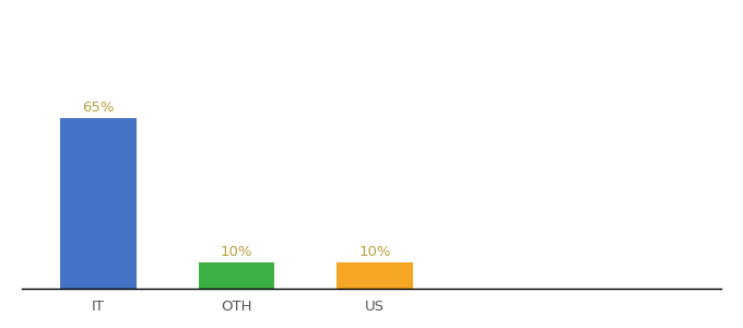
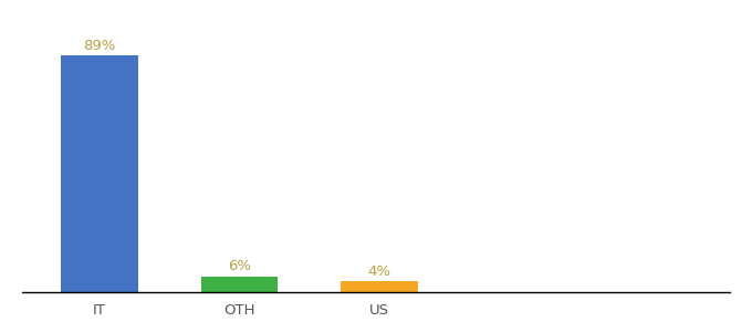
IT: 65% -> 89%
OTH: 10% -> 6%
US: 10% -> 4%
